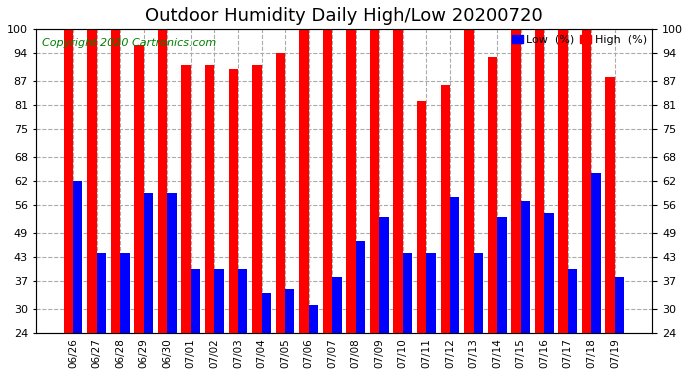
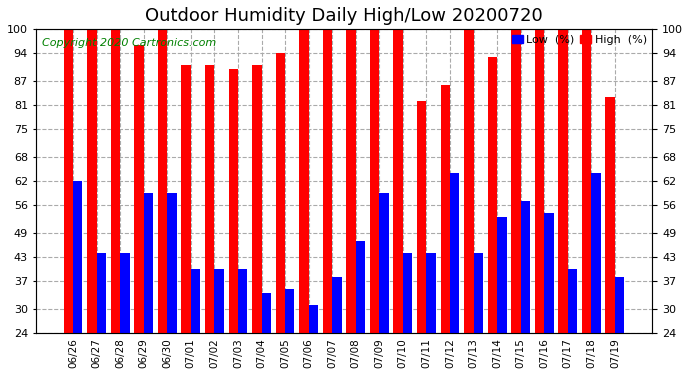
Low (%)/07/09: 53 -> 59
Low (%)/07/12: 58 -> 64
High (%)/07/19: 88 -> 83
